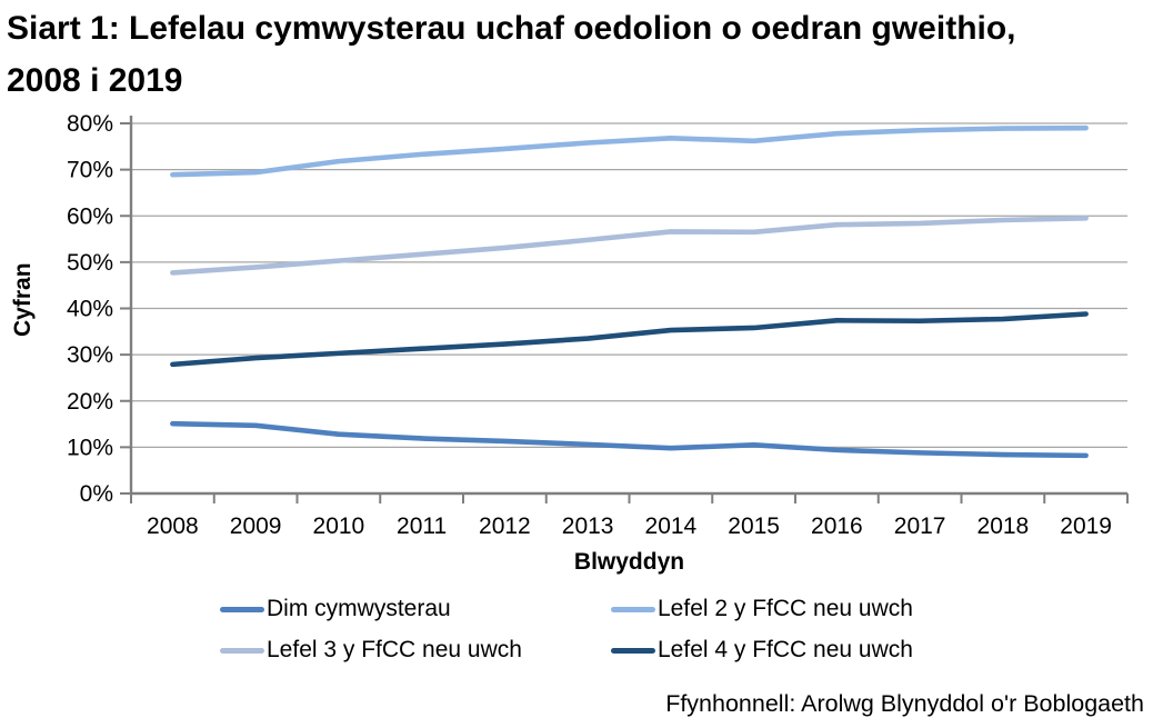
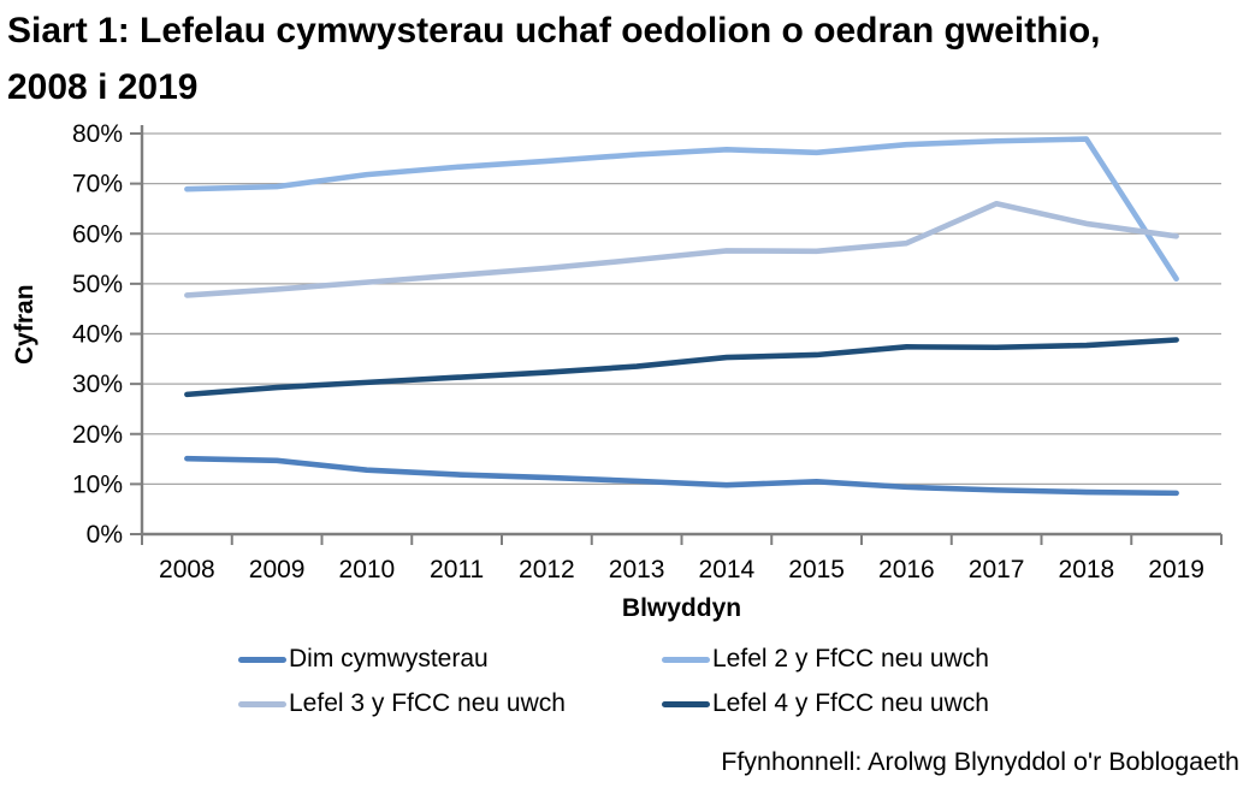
Lefel 3 y FfCC neu uwch/2017: 58% -> 66%
Lefel 3 y FfCC neu uwch/2018: 59% -> 62%
Lefel 2 y FfCC neu uwch/2019: 79% -> 51%
